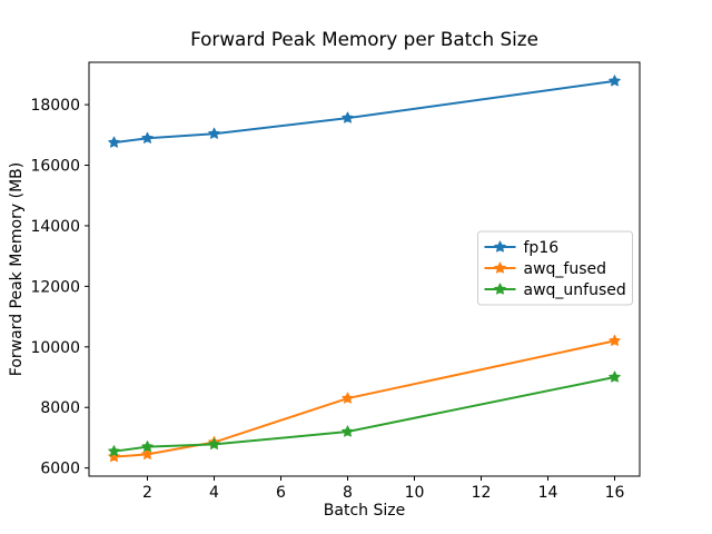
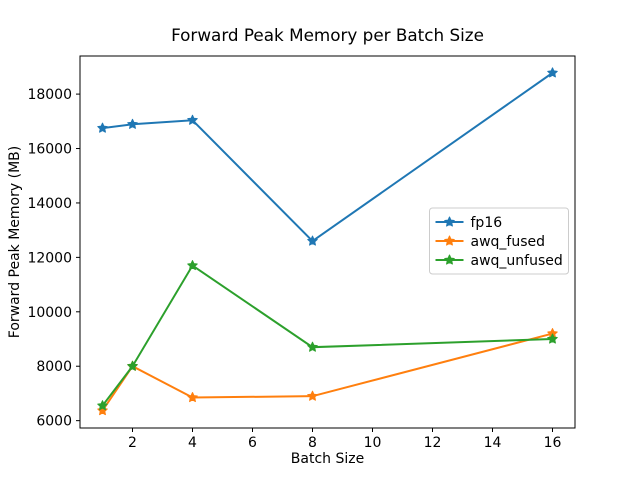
awq_fused/2: 6400 -> 8000
awq_unfused/2: 6700 -> 8000
awq_unfused/4: 6800 -> 11700
fp16/8: 17600 -> 12600
awq_fused/8: 8300 -> 6900
awq_unfused/8: 7200 -> 8700
awq_fused/16: 10200 -> 9200
